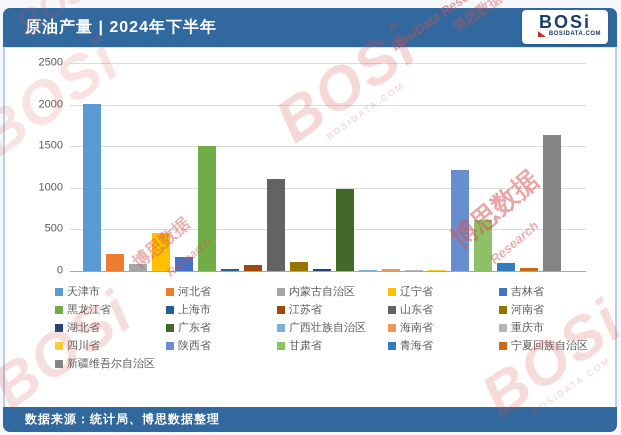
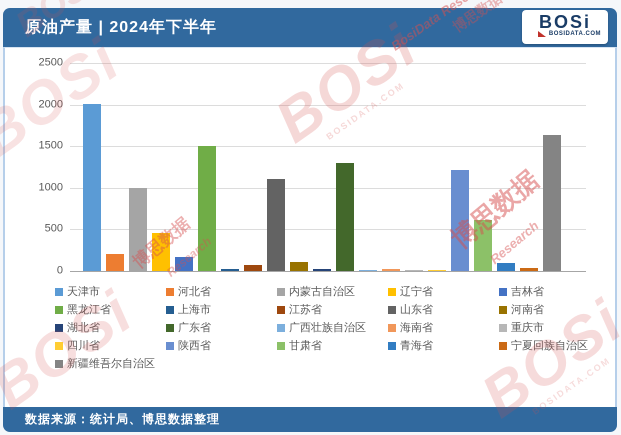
内蒙古自治区: 100 -> 1000
广东省: 1000 -> 1300
